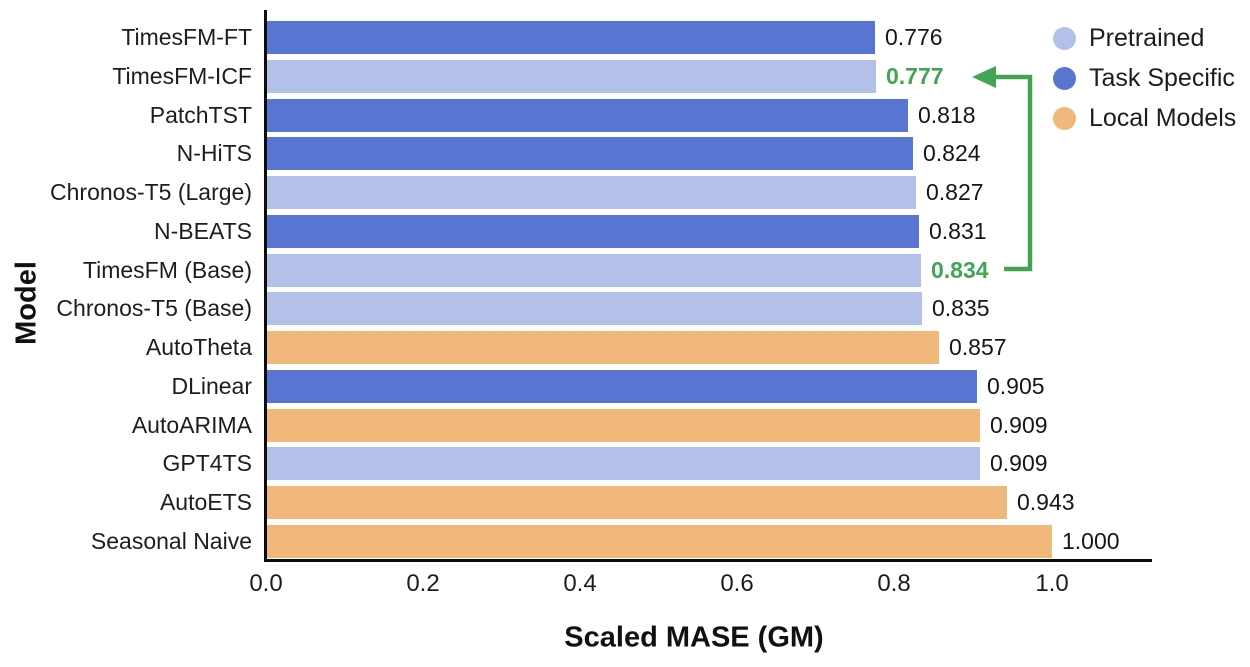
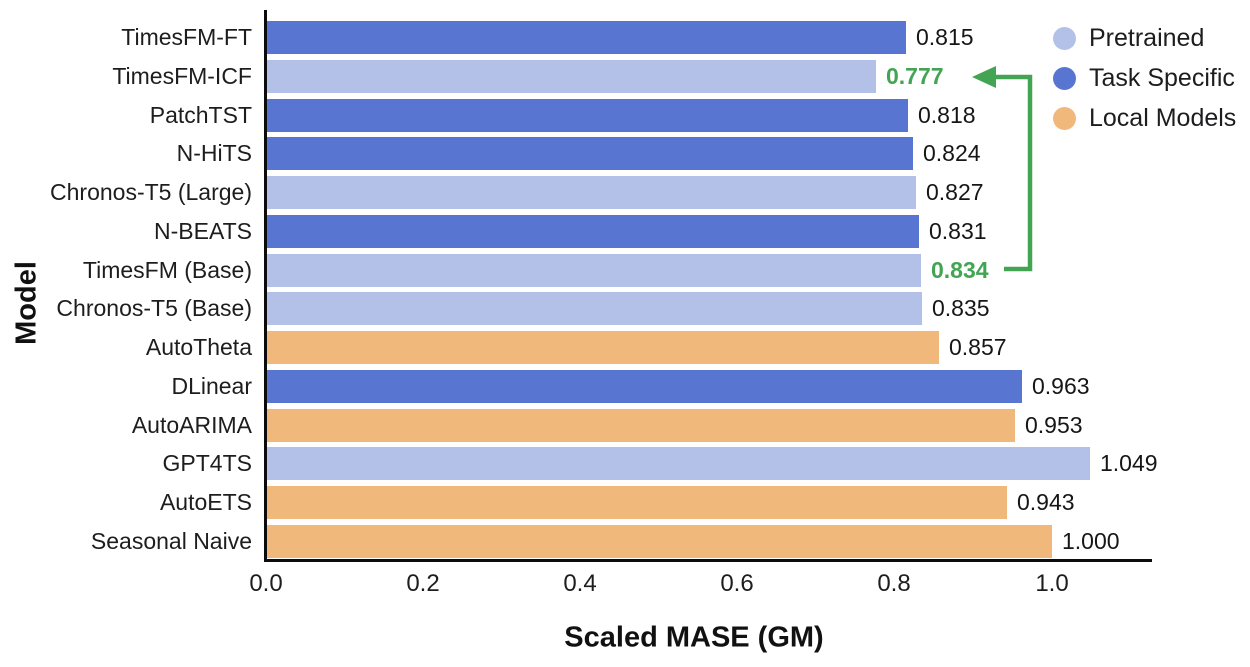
TimesFM-FT: 0.776 -> 0.815
DLinear: 0.905 -> 0.963
AutoARIMA: 0.909 -> 0.953
GPT4TS: 0.909 -> 1.049
